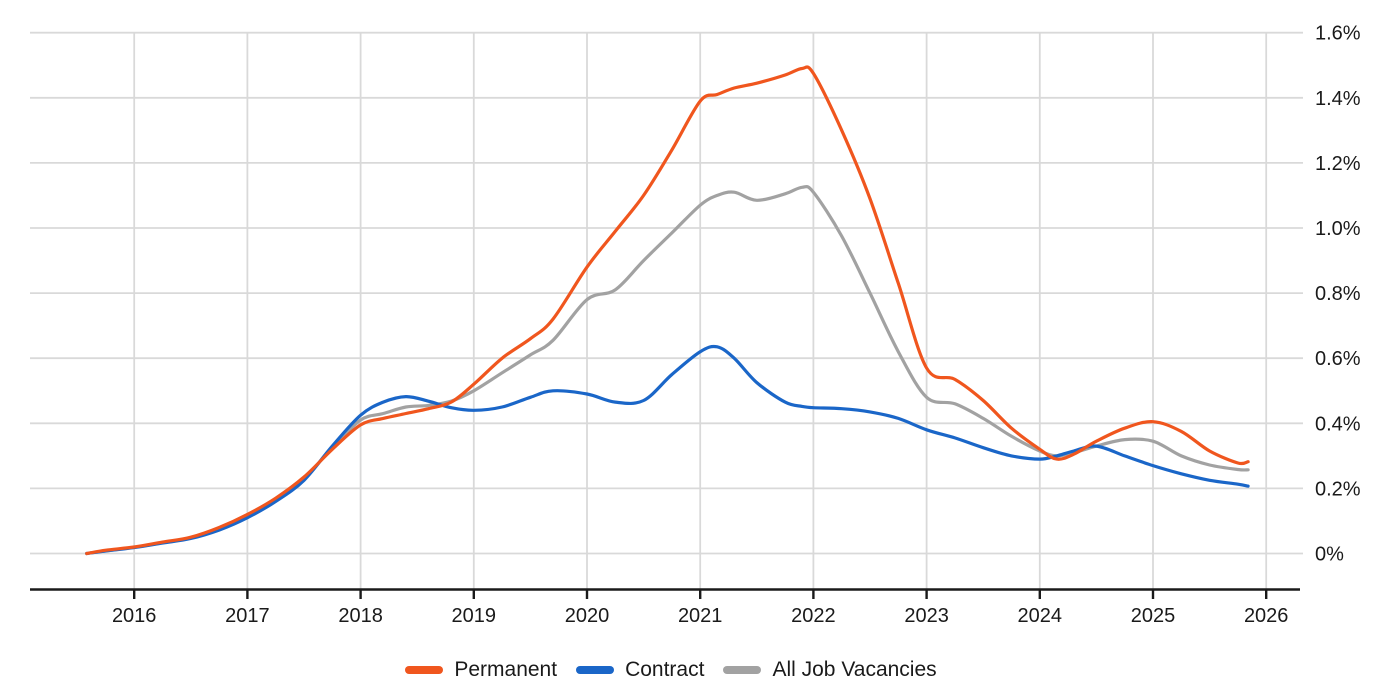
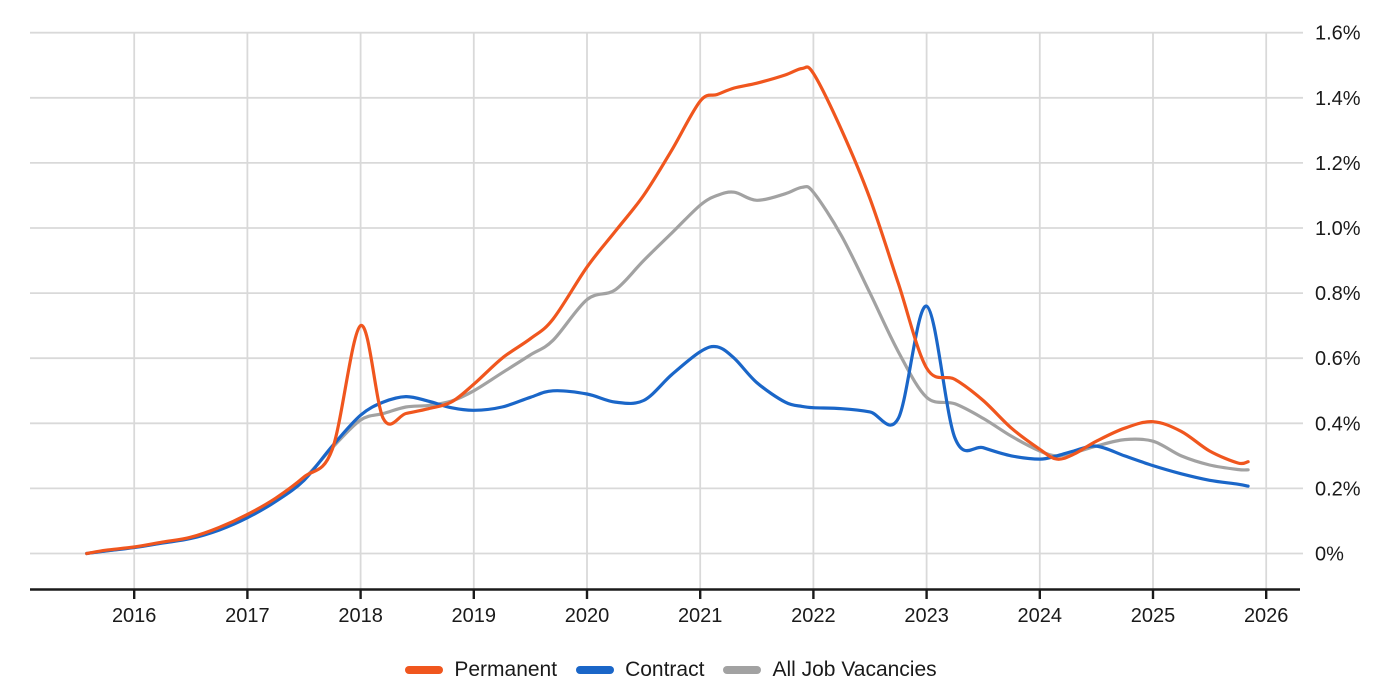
Permanent/2018: 0.40% -> 0.70%
Contract/2023: 0.38% -> 0.76%
